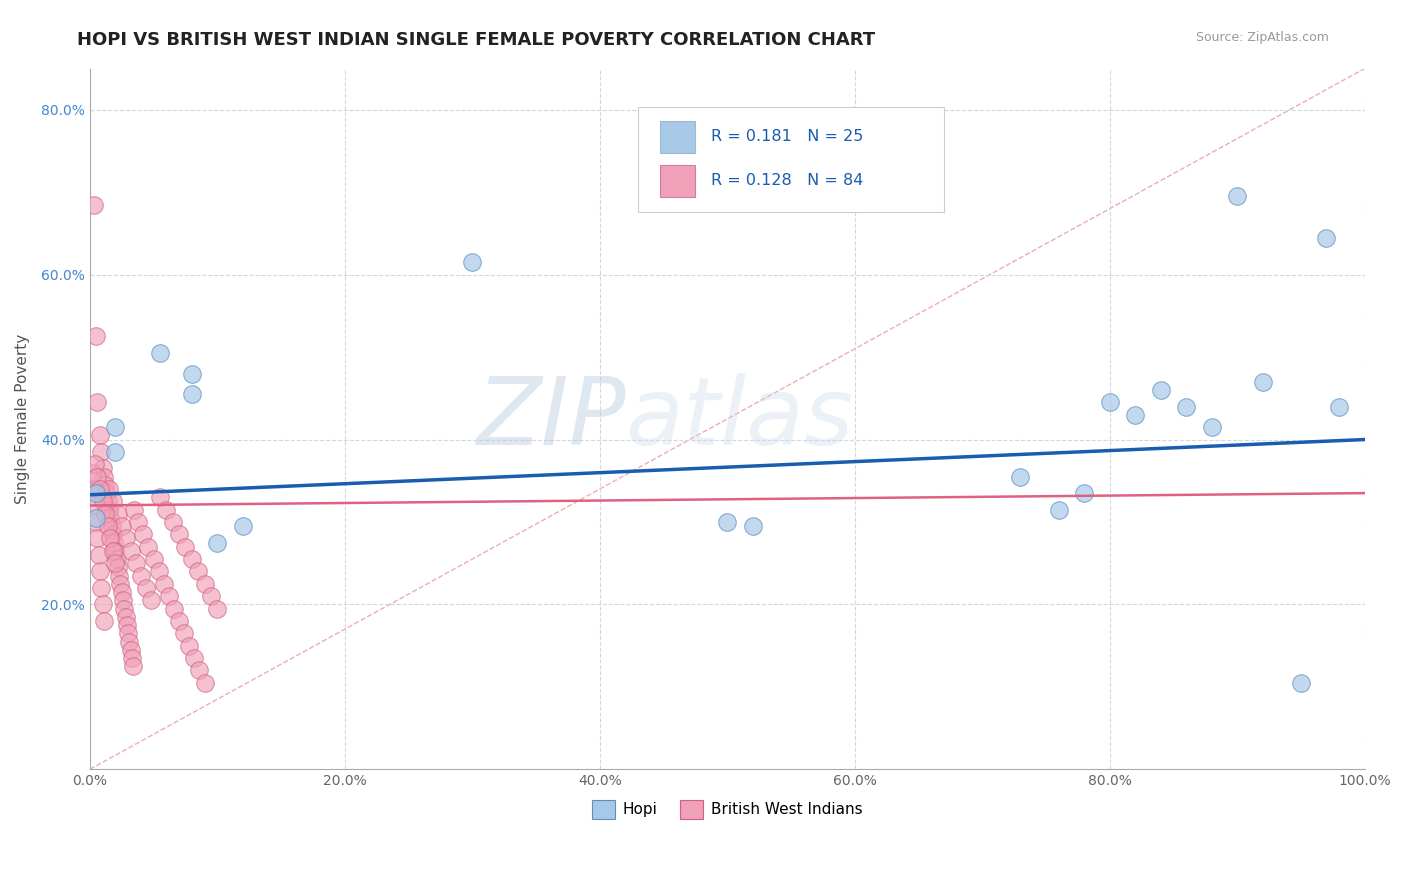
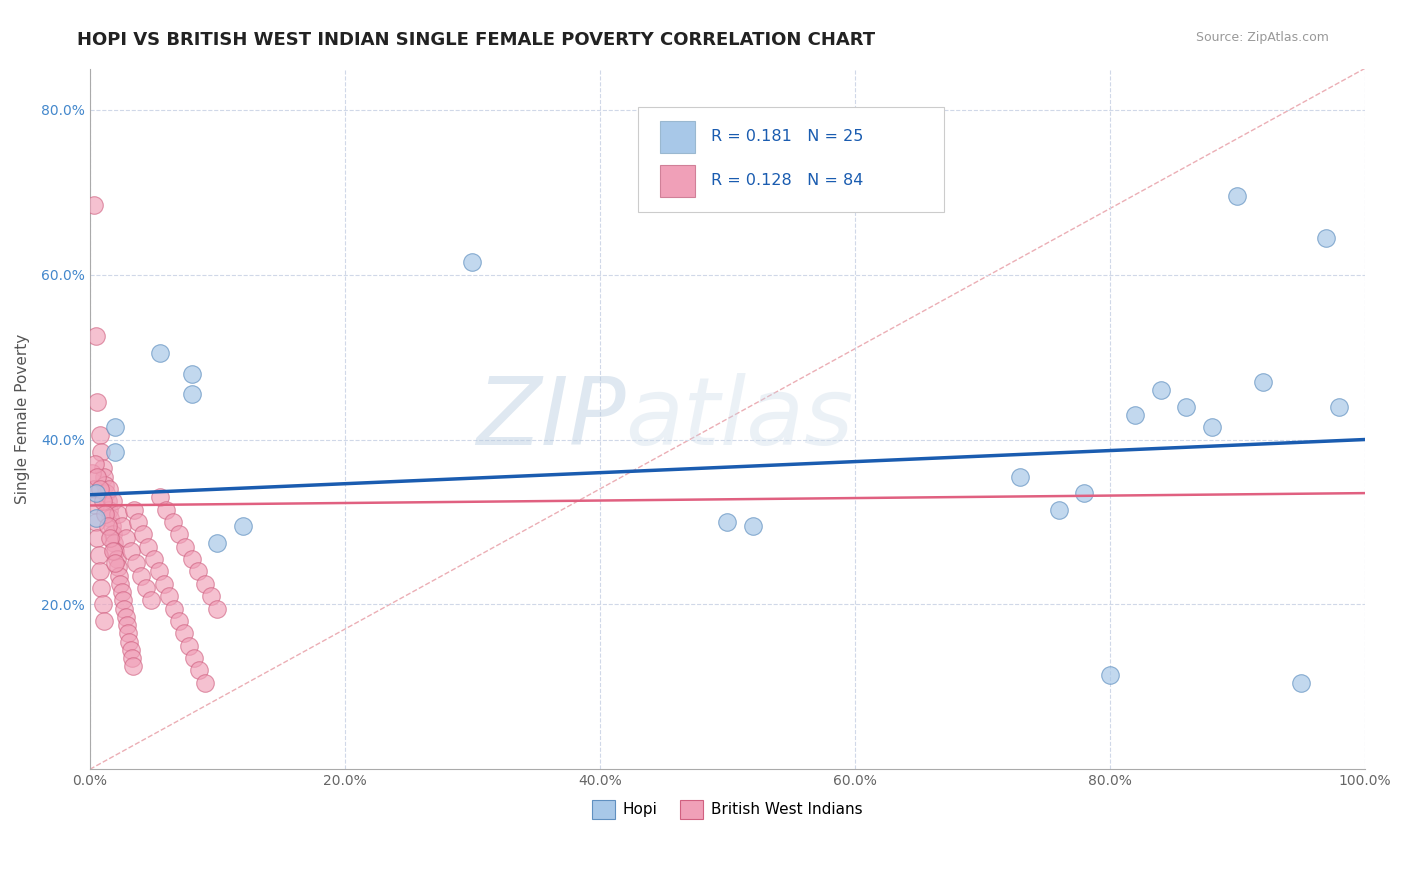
Hopi/80.0%: 44.5% -> 11.4%
